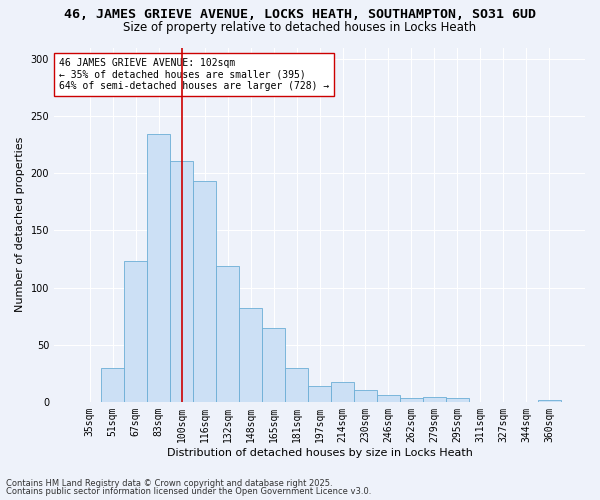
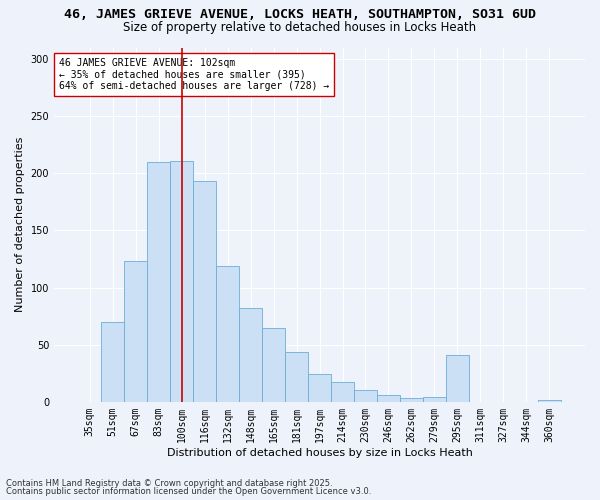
51sqm: 30 -> 70
83sqm: 234 -> 210
181sqm: 30 -> 44
197sqm: 14 -> 24
295sqm: 3 -> 41
